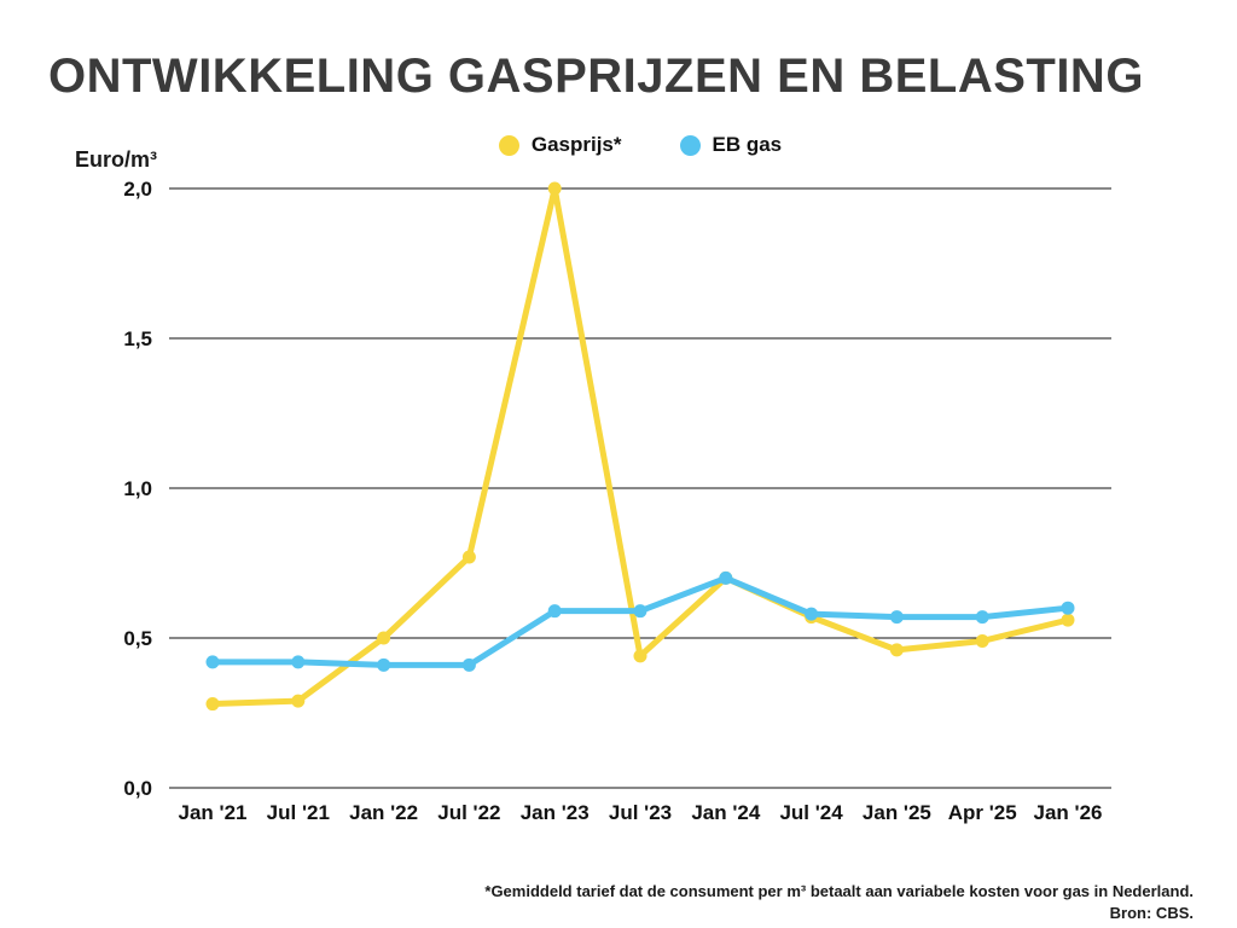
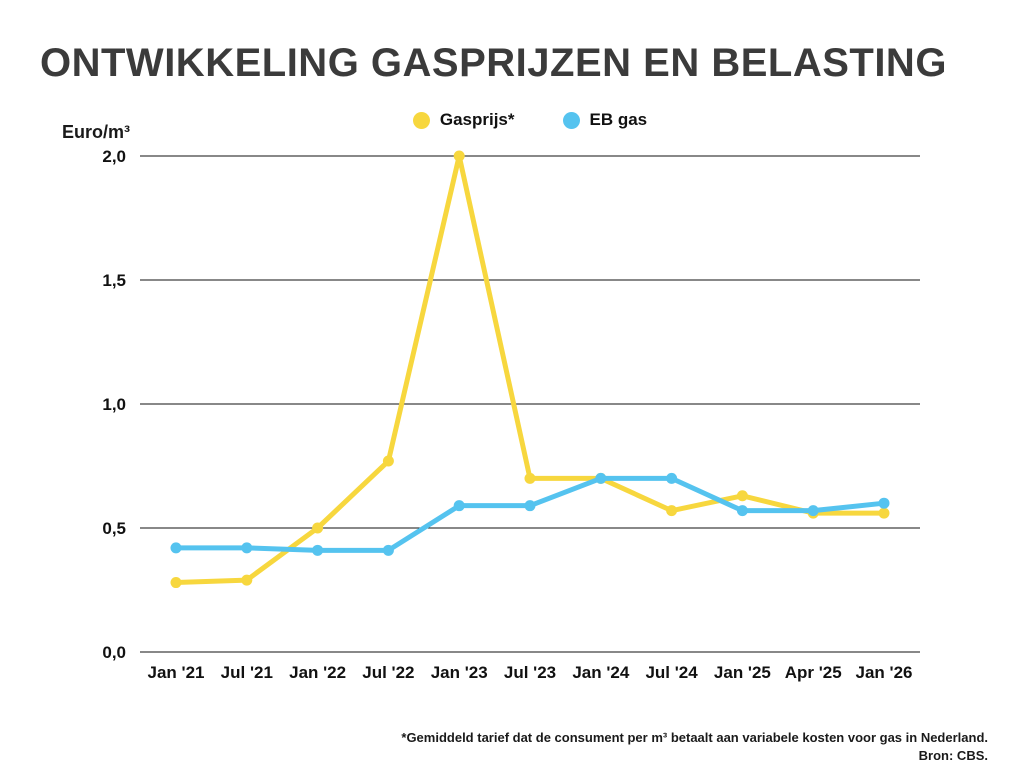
Gasprijs*/Jul '23: 0,44 -> 0,70
EB gas/Jul '24: 0,58 -> 0,70
Gasprijs*/Jan '25: 0,46 -> 0,63
Gasprijs*/Apr '25: 0,49 -> 0,56
